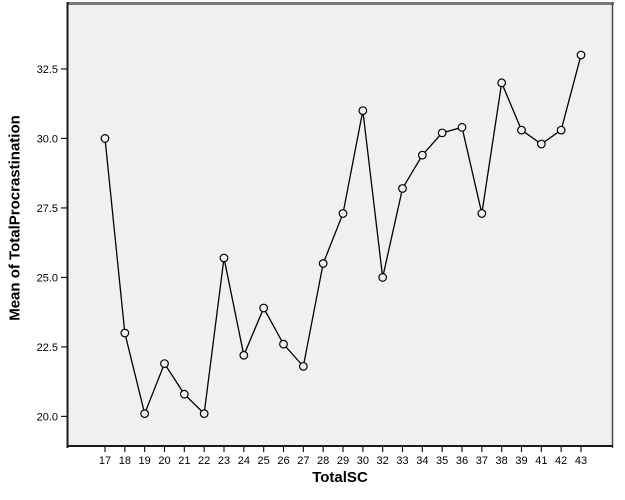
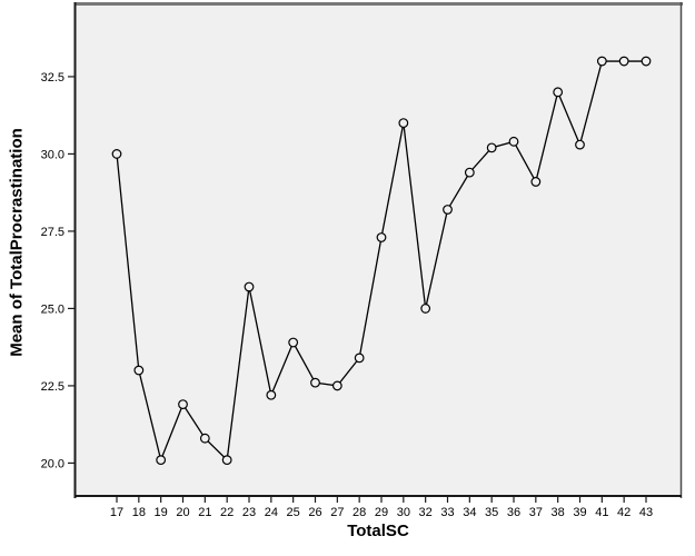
27: 21.8 -> 22.5
28: 25.5 -> 23.4
37: 27.3 -> 29.1
41: 29.8 -> 33.0
42: 30.3 -> 33.0
